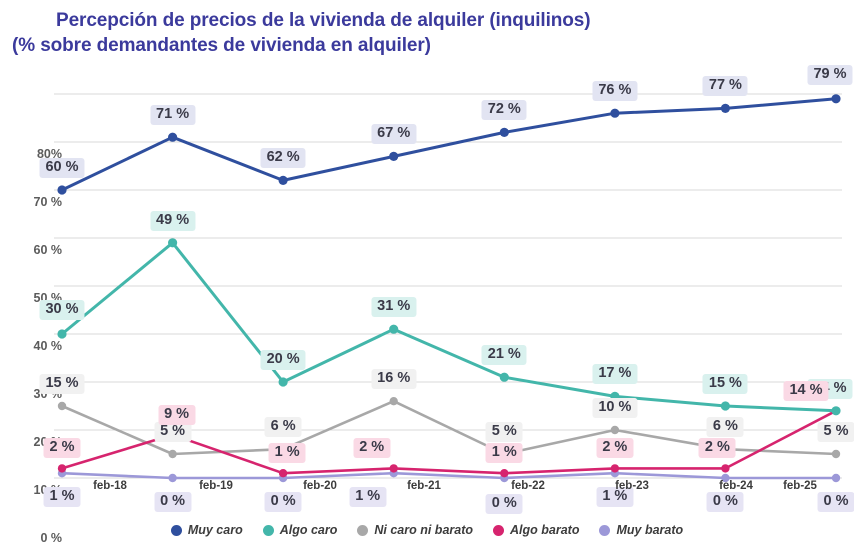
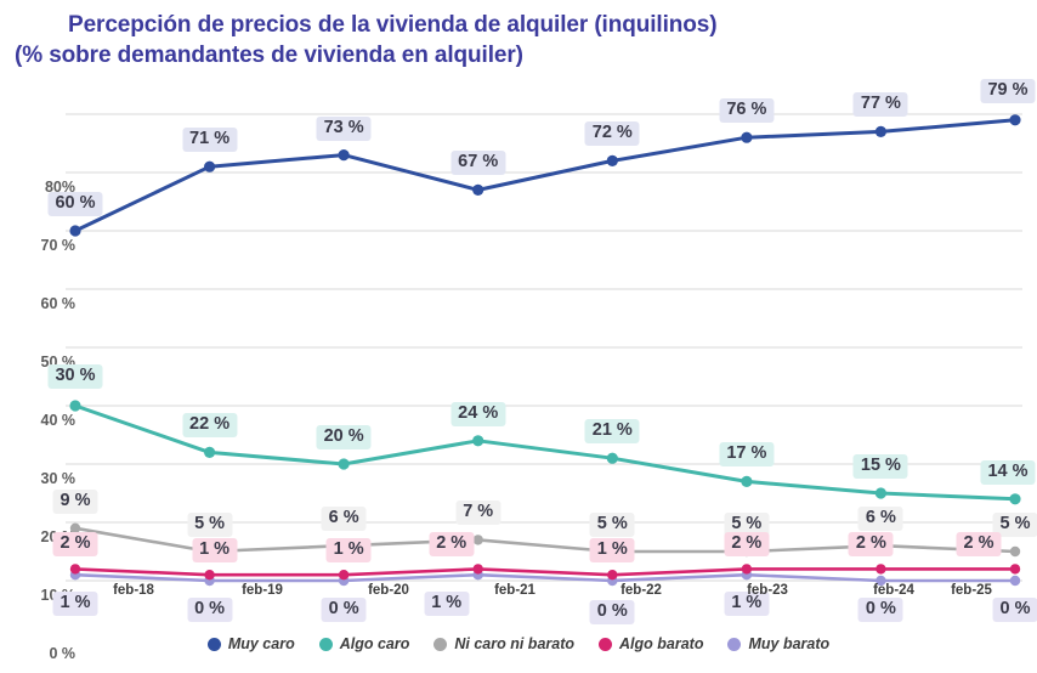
Ni caro ni barato/feb-18: 15 -> 9
Algo caro/feb-19: 49 -> 22
Algo barato/feb-19: 9 -> 1
Muy caro/feb-20: 62 -> 73
Algo caro/feb-21: 31 -> 24
Ni caro ni barato/feb-21: 16 -> 7
Ni caro ni barato/feb-23: 10 -> 5
Algo barato/feb-25: 14 -> 2
